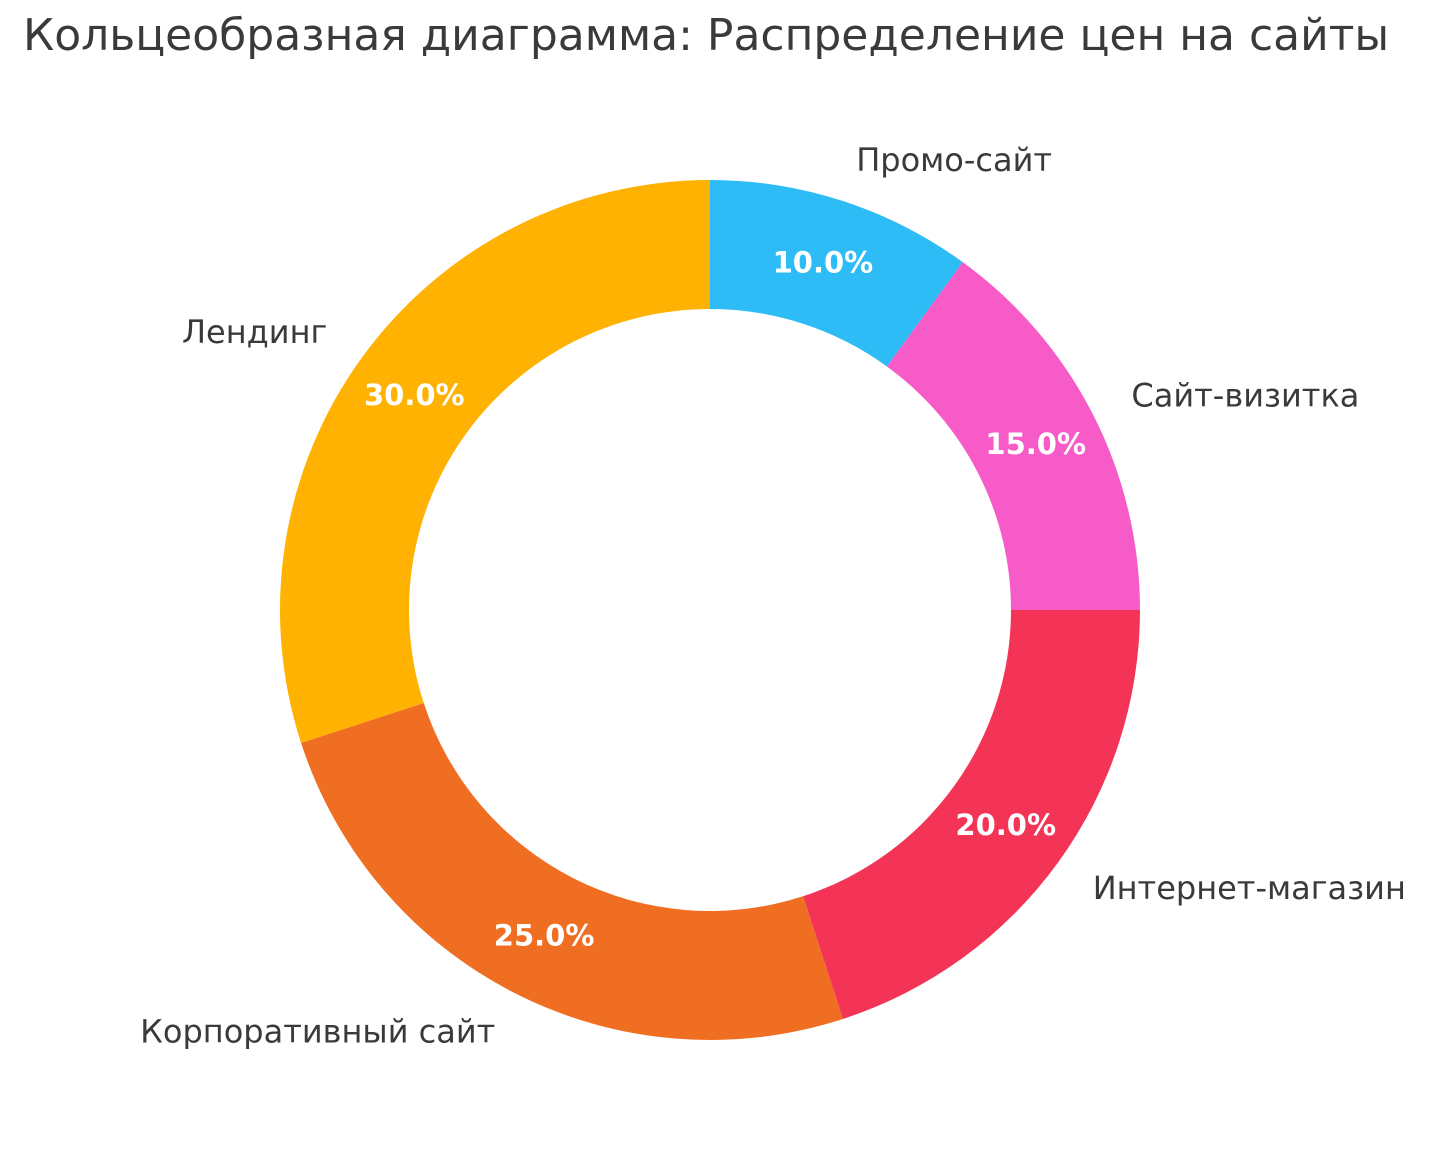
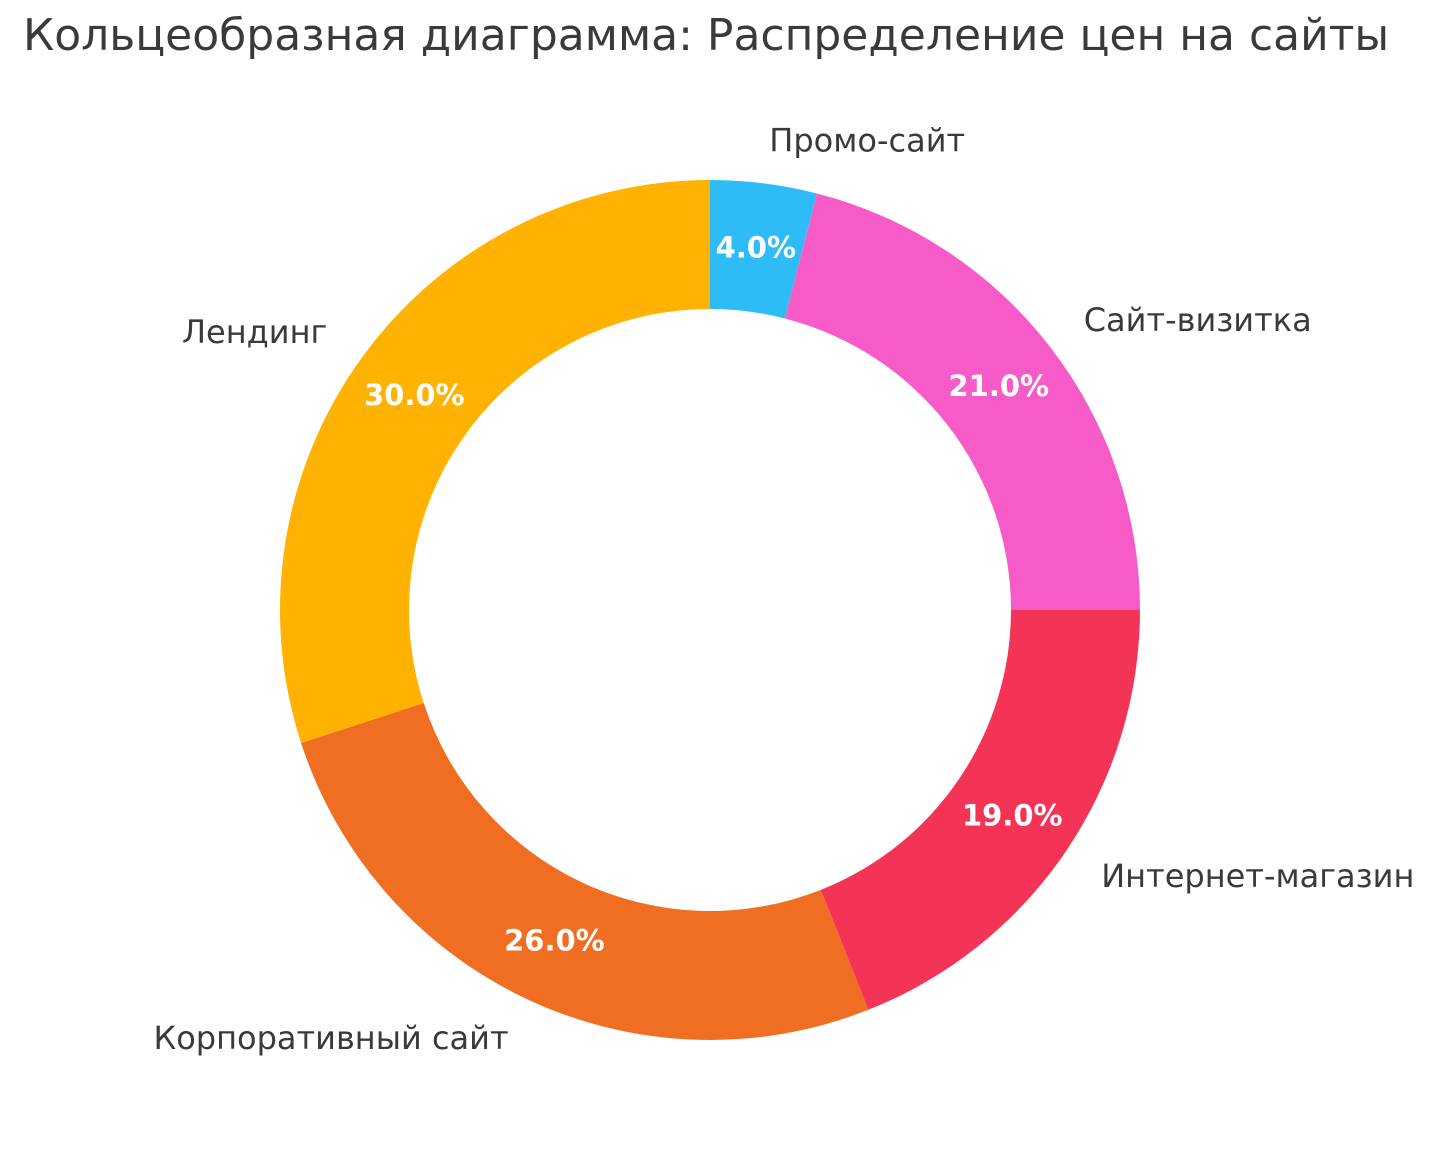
Промо-сайт: 10.0% -> 4.0%
Сайт-визитка: 15.0% -> 21.0%
Интернет-магазин: 20.0% -> 19.0%
Корпоративный сайт: 25.0% -> 26.0%
